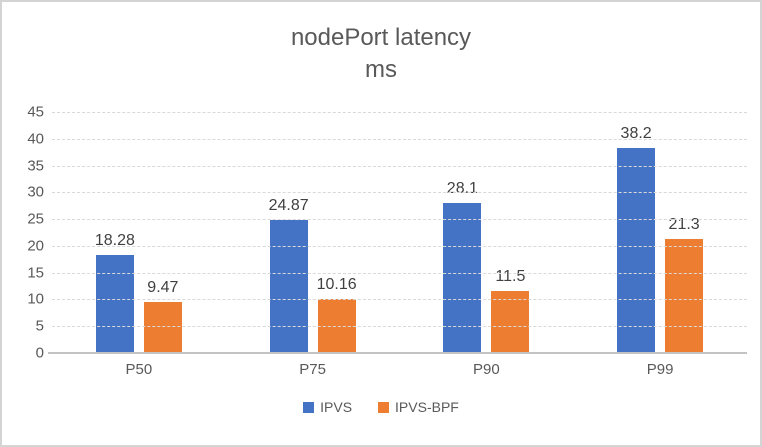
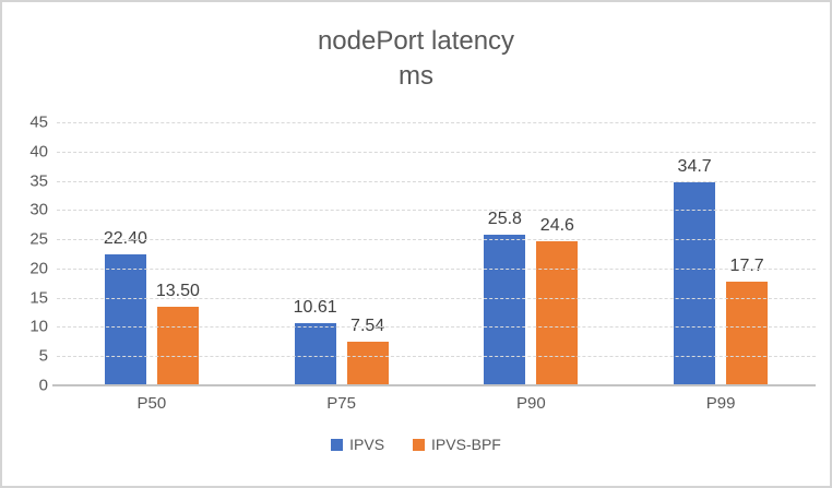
IPVS/P50: 18.28 -> 22.40
IPVS-BPF/P50: 9.47 -> 13.50
IPVS/P75: 24.87 -> 10.61
IPVS-BPF/P75: 10.16 -> 7.54
IPVS/P90: 28.1 -> 25.8
IPVS-BPF/P90: 11.5 -> 24.6
IPVS/P99: 38.2 -> 34.7
IPVS-BPF/P99: 21.3 -> 17.7
